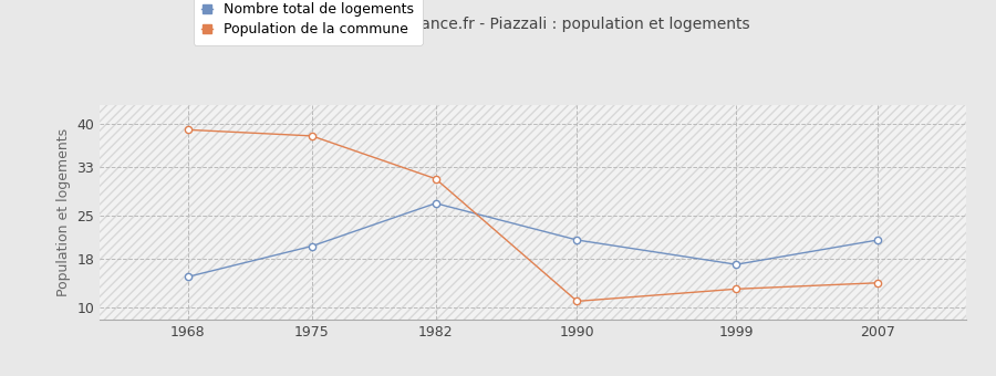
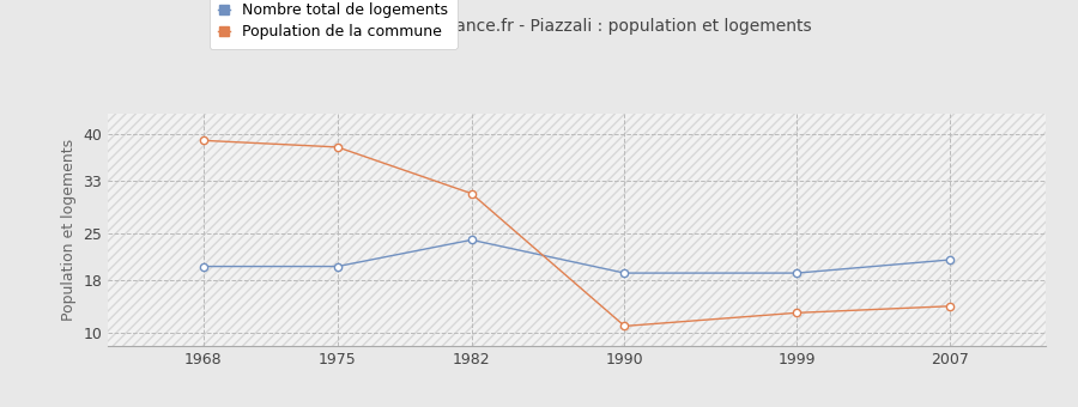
Nombre total de logements/1968: 15 -> 20
Nombre total de logements/1982: 27 -> 24
Nombre total de logements/1990: 21 -> 19
Nombre total de logements/1999: 17 -> 19
